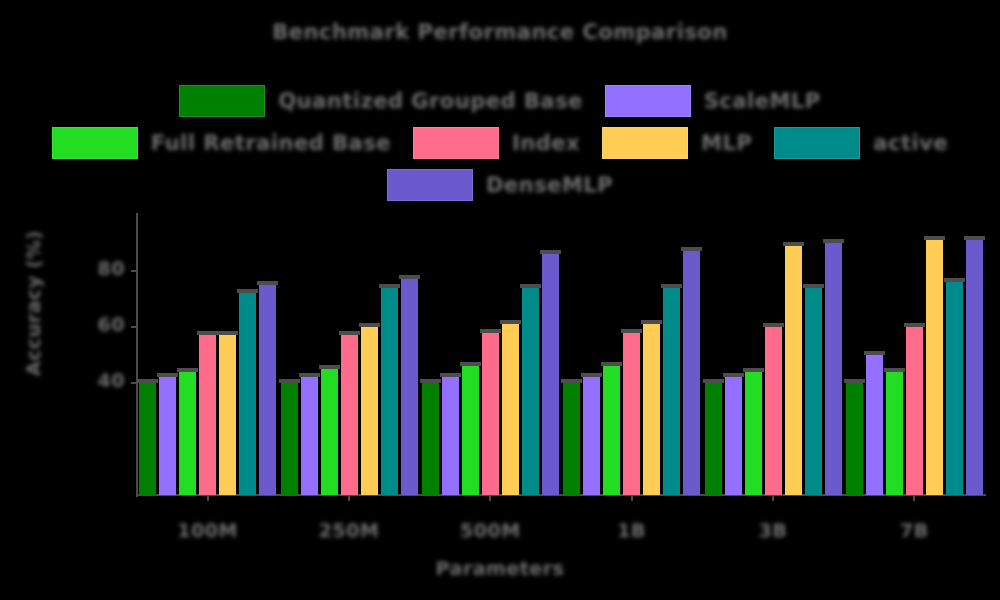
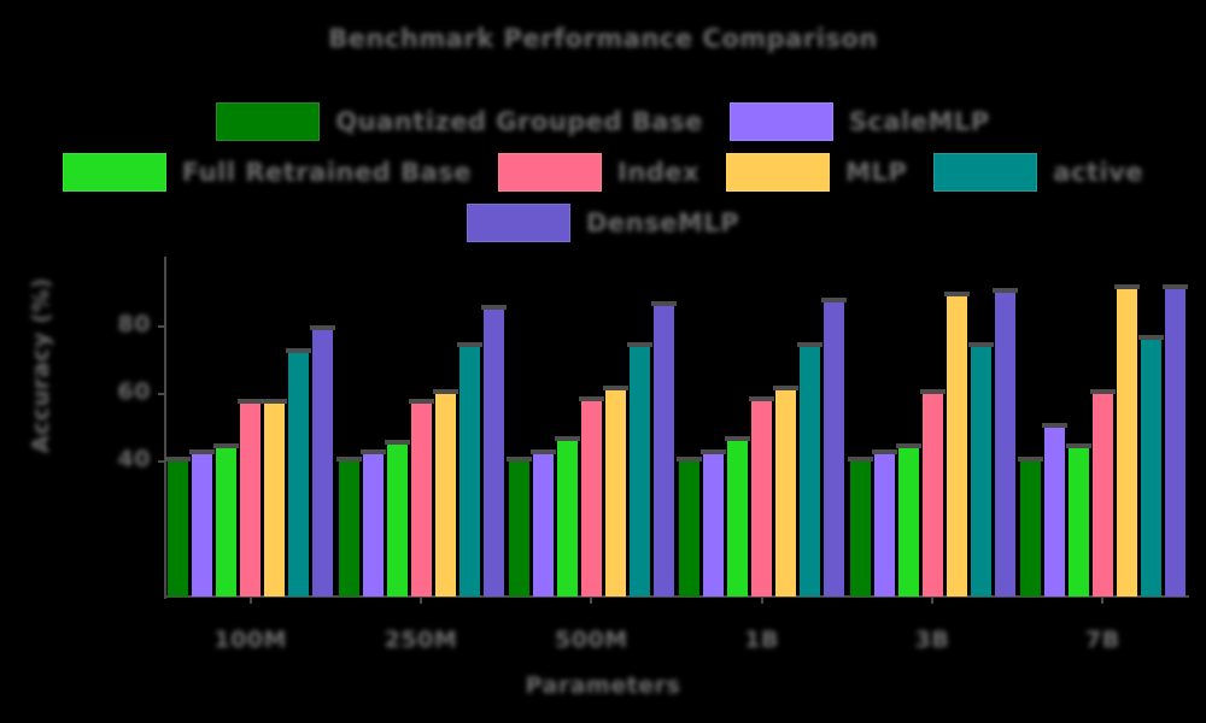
DenseMLP/100M: 75 -> 79
DenseMLP/250M: 77 -> 85
